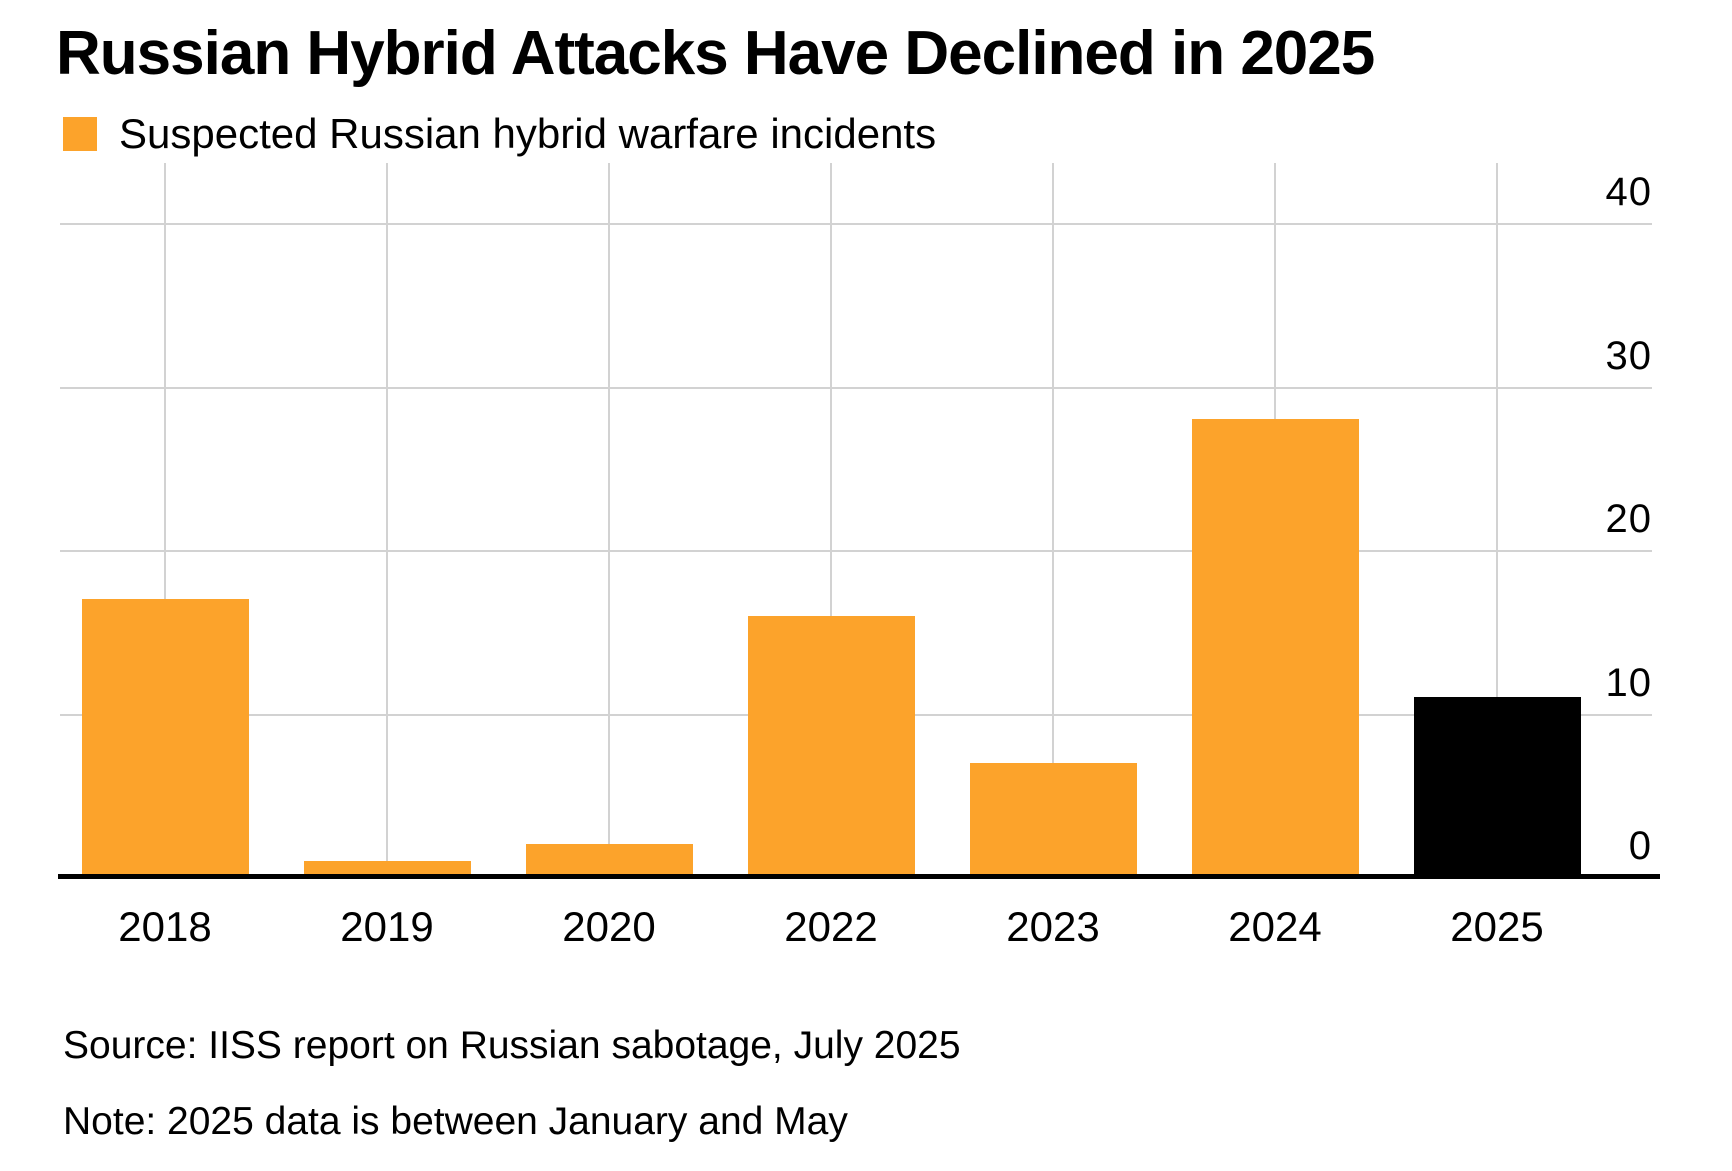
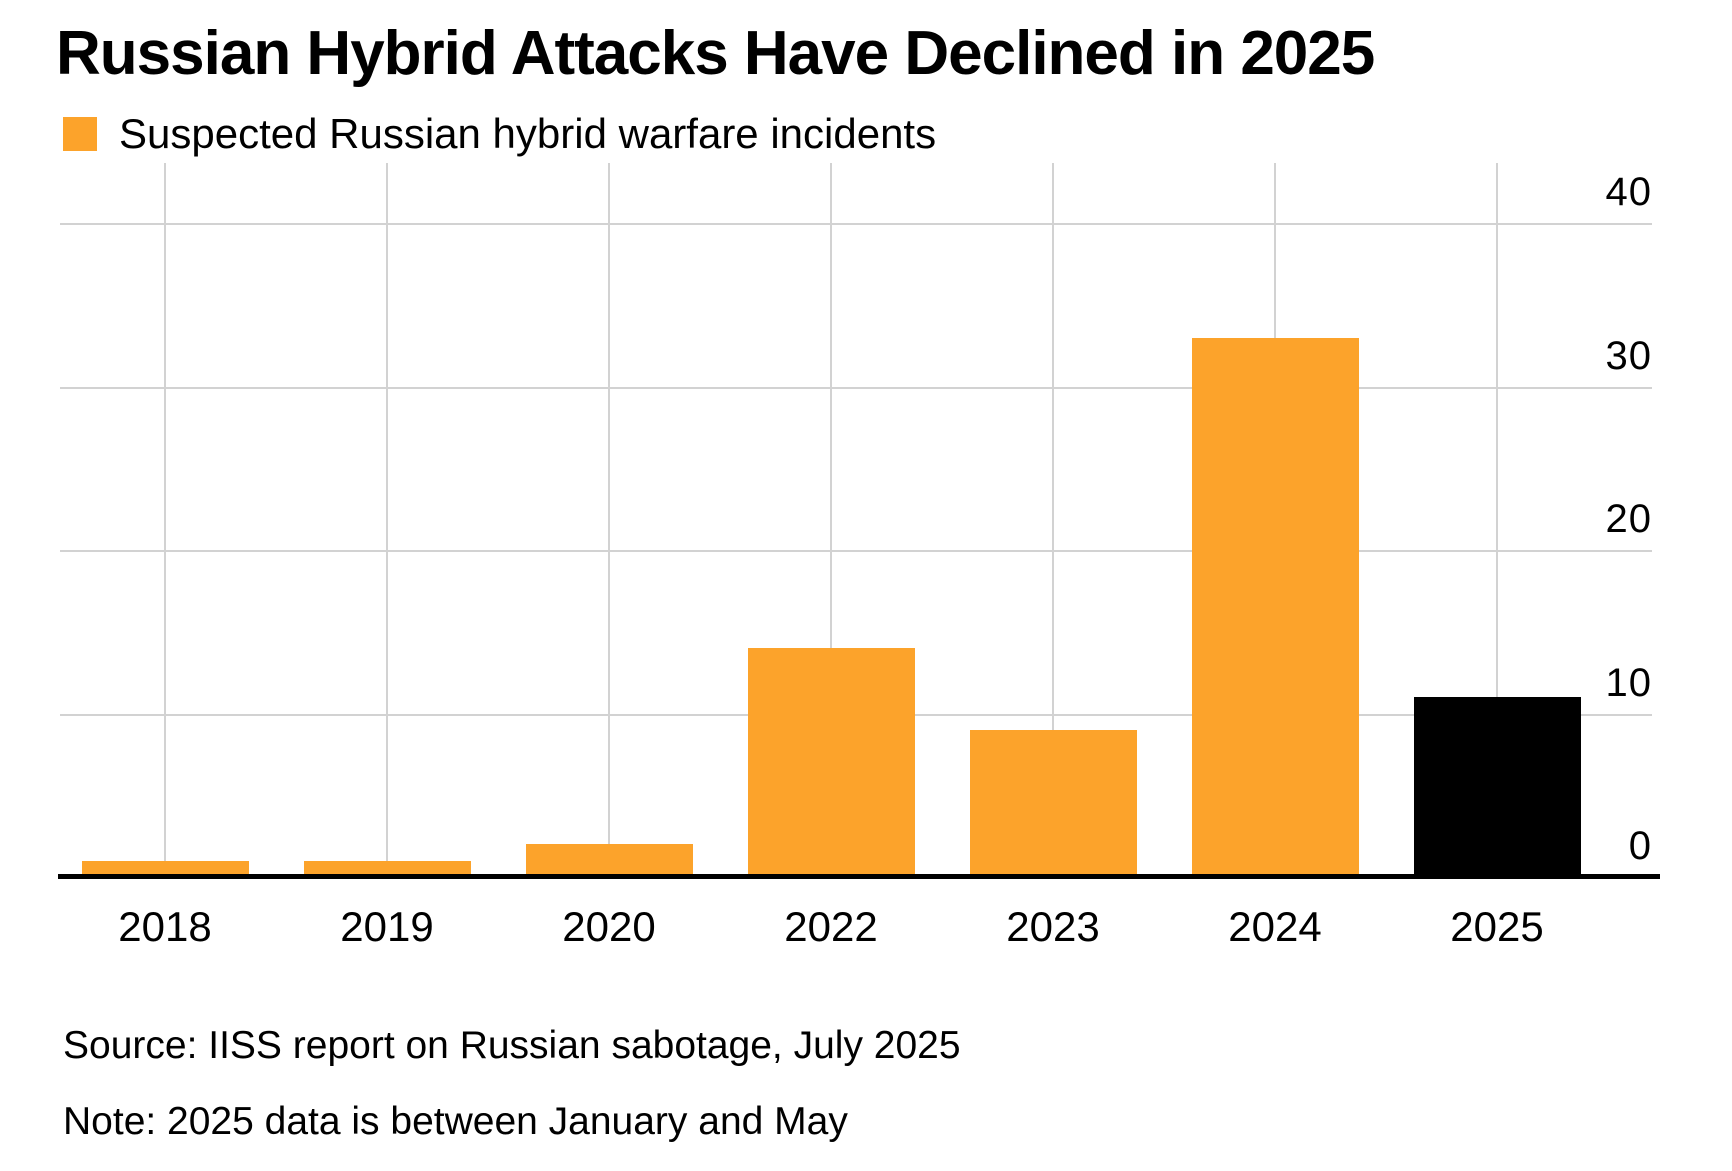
2018: 17 -> 1
2022: 16 -> 14
2023: 7 -> 9
2024: 28 -> 33
